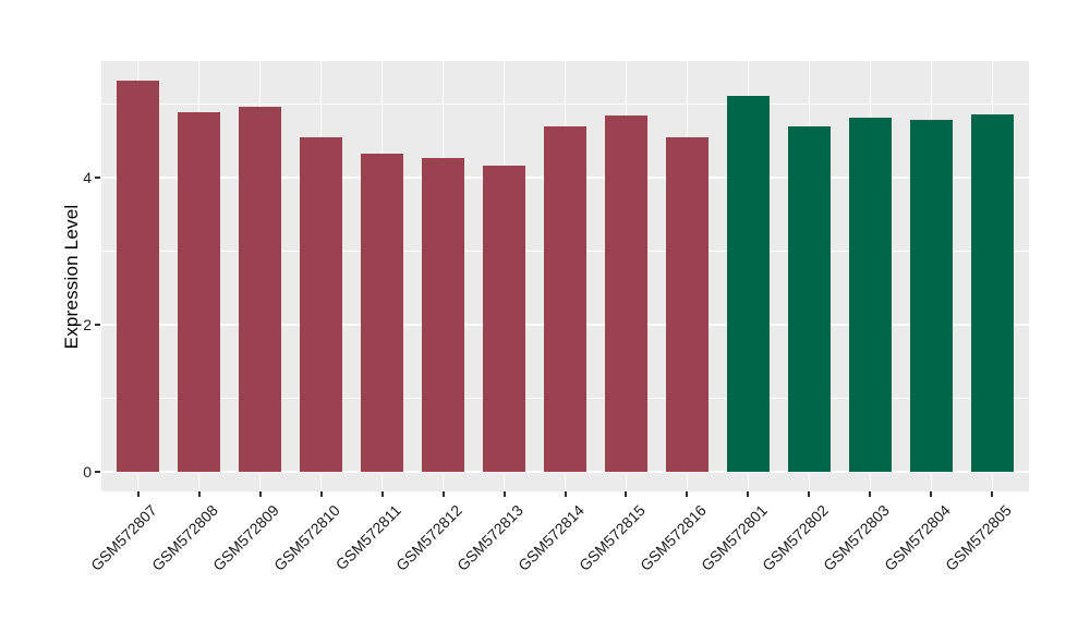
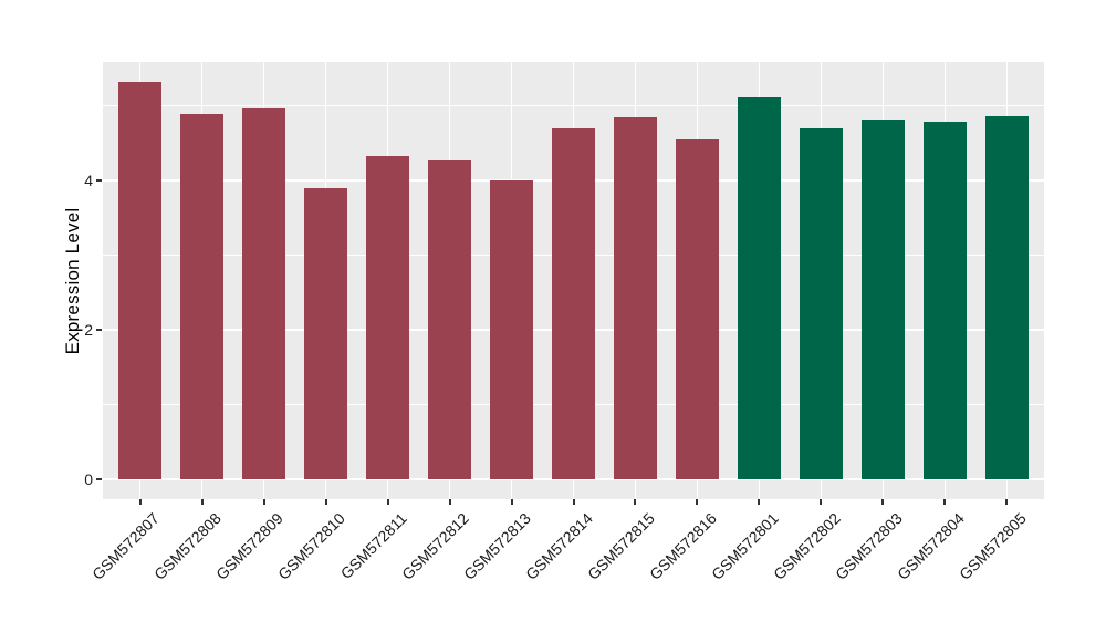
GSM572810: 4.5 -> 3.9
GSM572813: 4.2 -> 4.0
